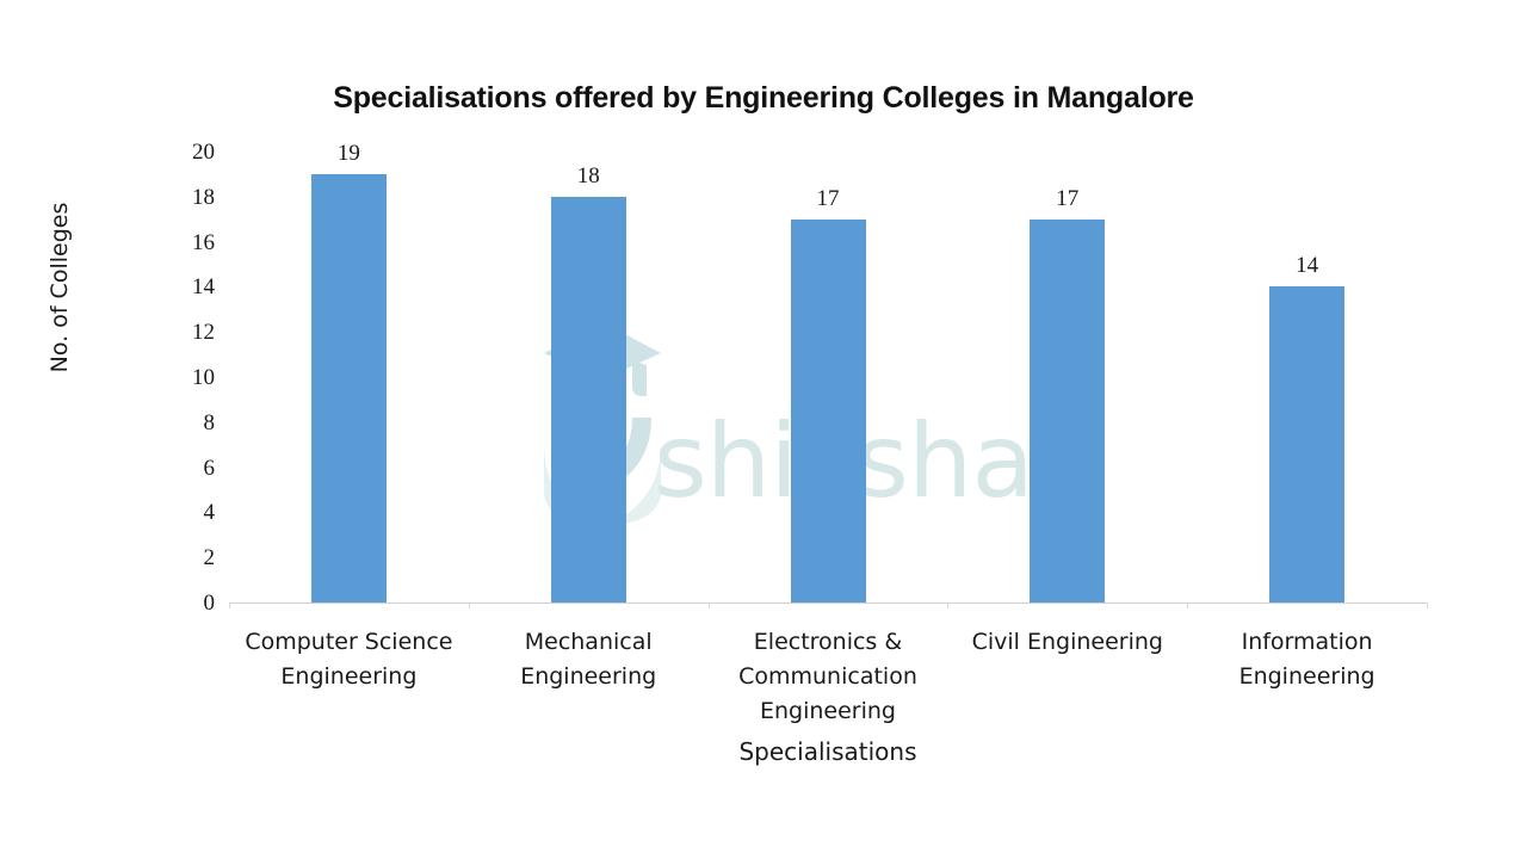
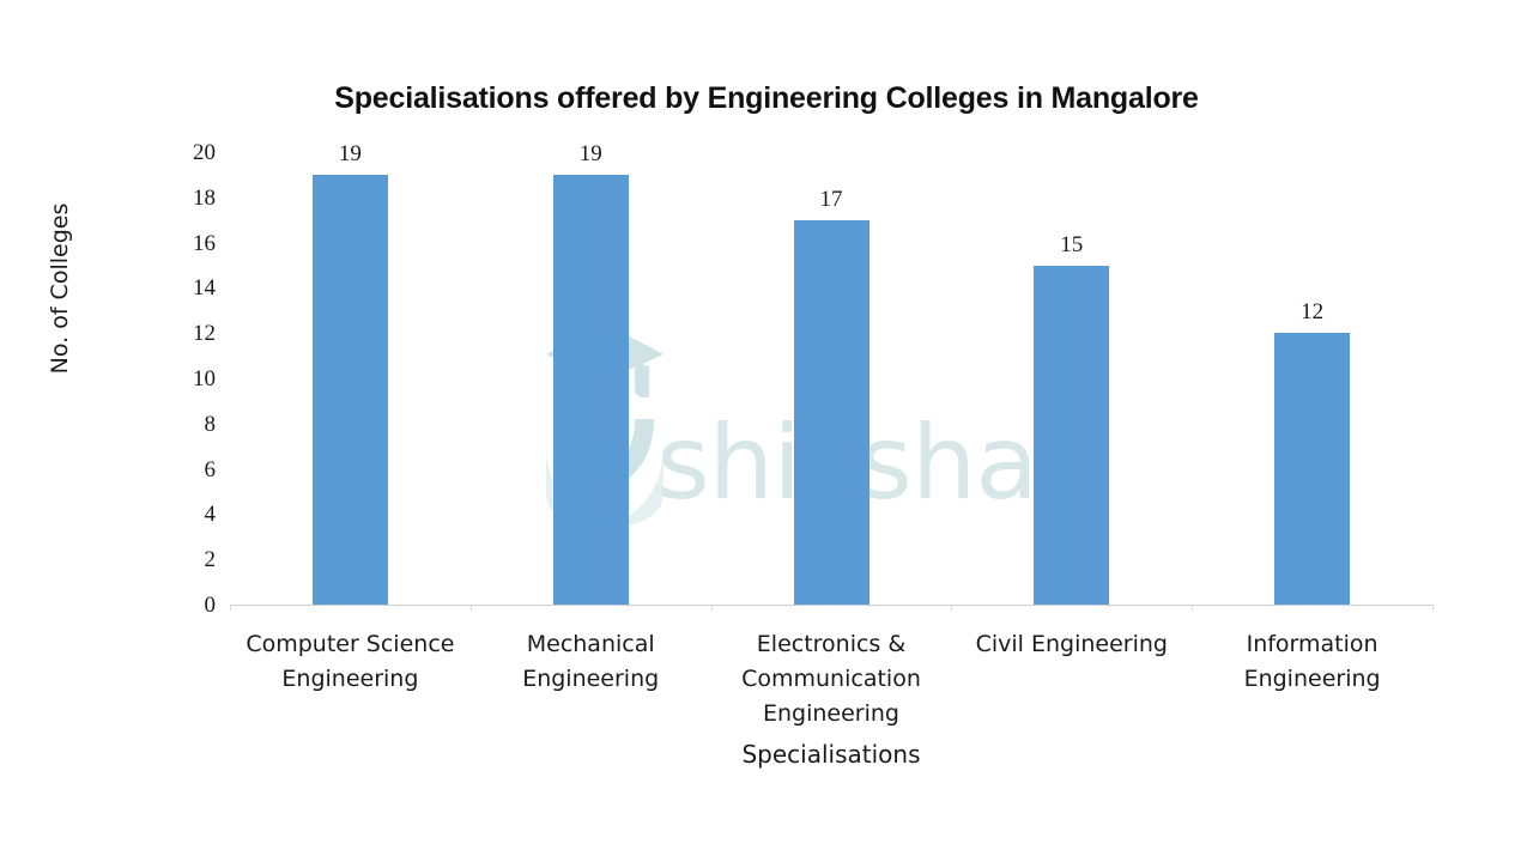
Mechanical Engineering: 18 -> 19
Civil Engineering: 17 -> 15
Information Engineering: 14 -> 12
